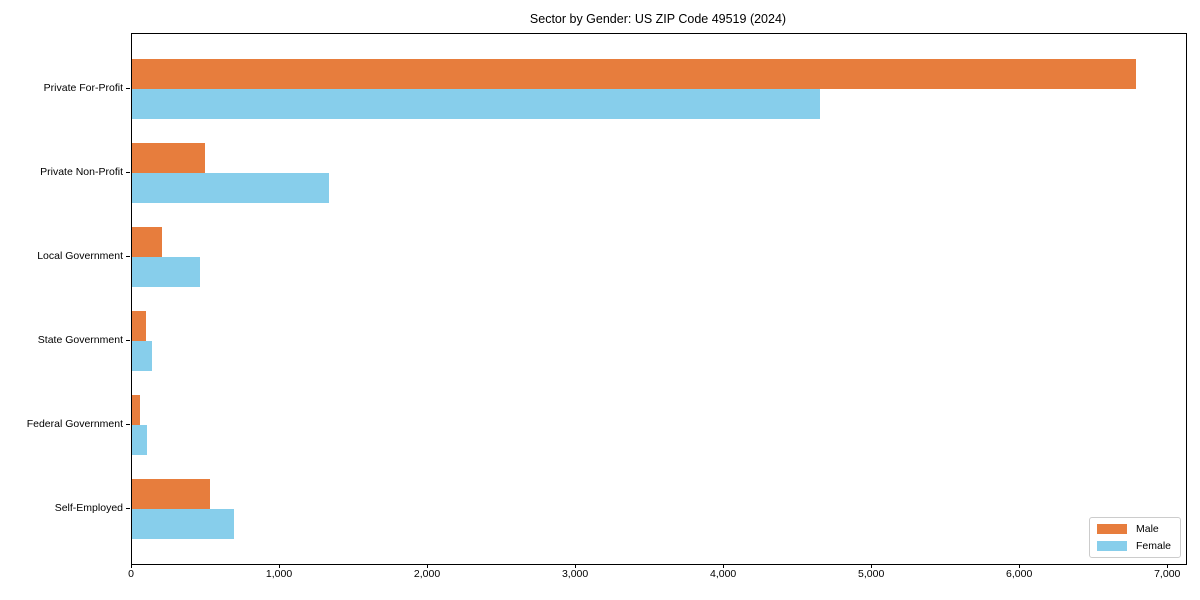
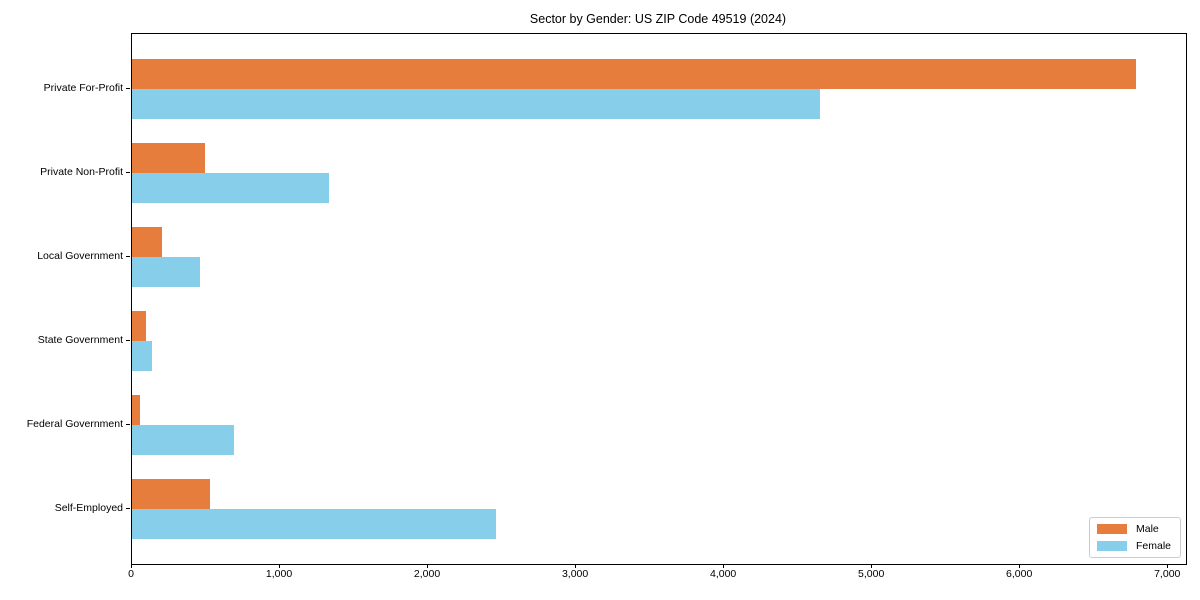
Female/Federal Government: 100 -> 690
Female/Self-Employed: 690 -> 2460
